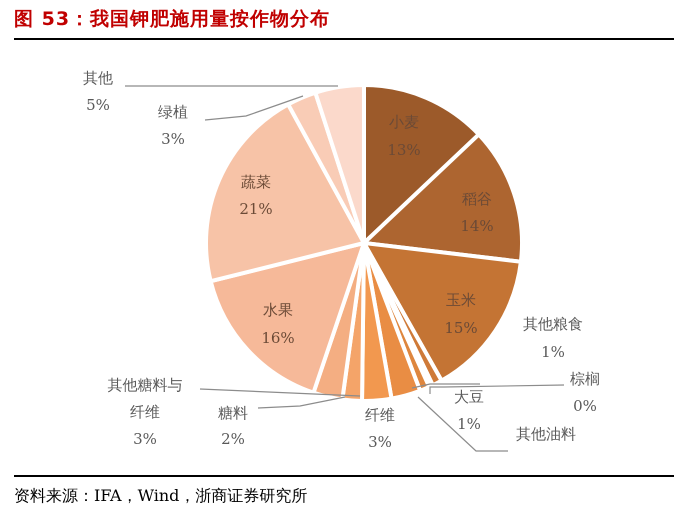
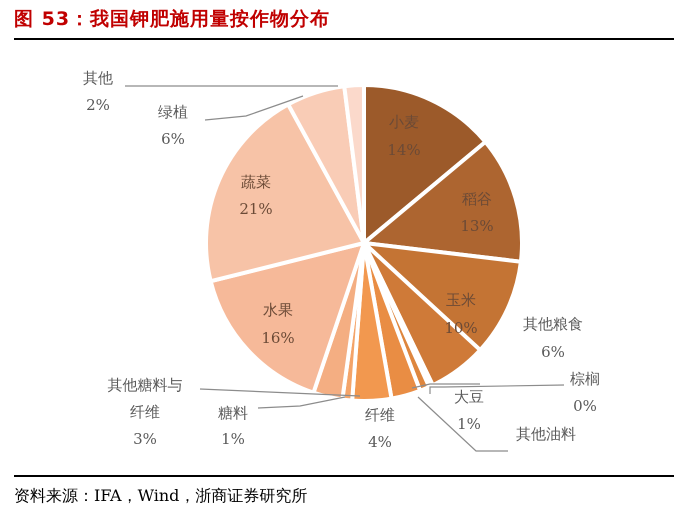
小麦: 13% -> 14%
稻谷: 14% -> 13%
玉米: 15% -> 10%
其他粮食: 1% -> 6%
纤维: 3% -> 4%
糖料: 2% -> 1%
绿植: 3% -> 6%
其他: 5% -> 2%
